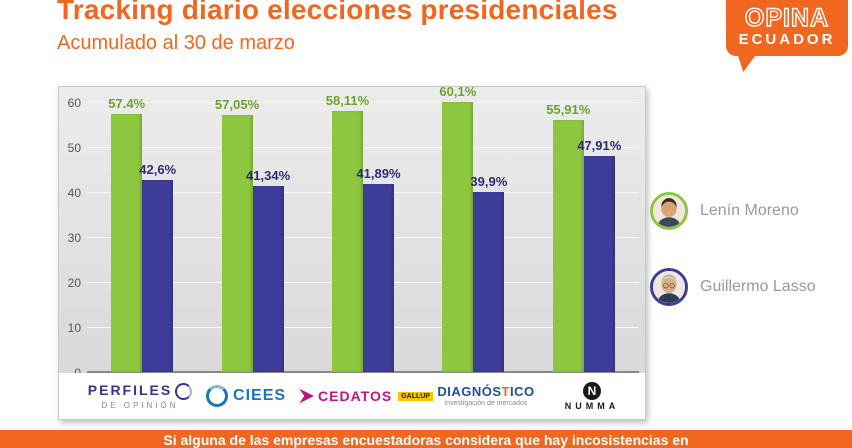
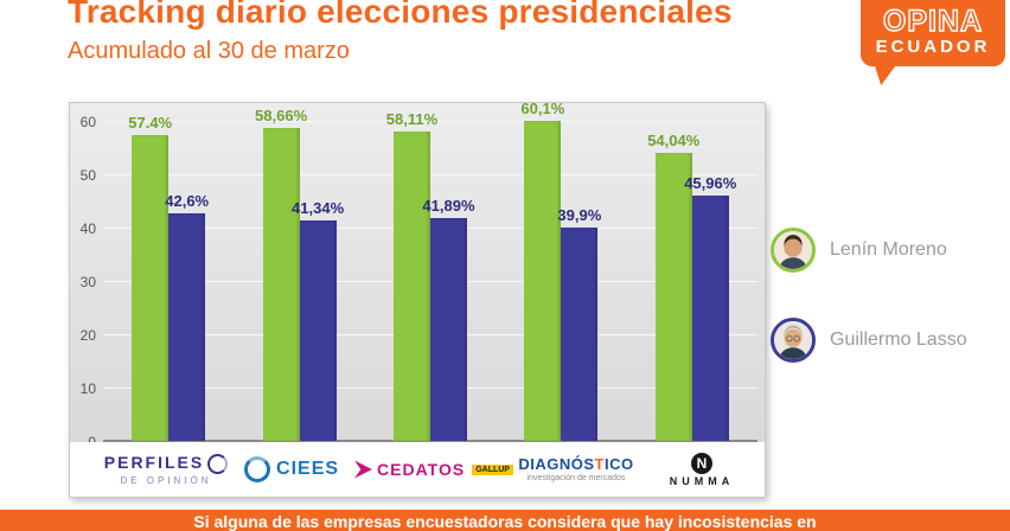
Lenín Moreno/CIEES: 57,05% -> 58,66%
Lenín Moreno/NUMMA: 55,91% -> 54,04%
Guillermo Lasso/NUMMA: 47,91% -> 45,96%
